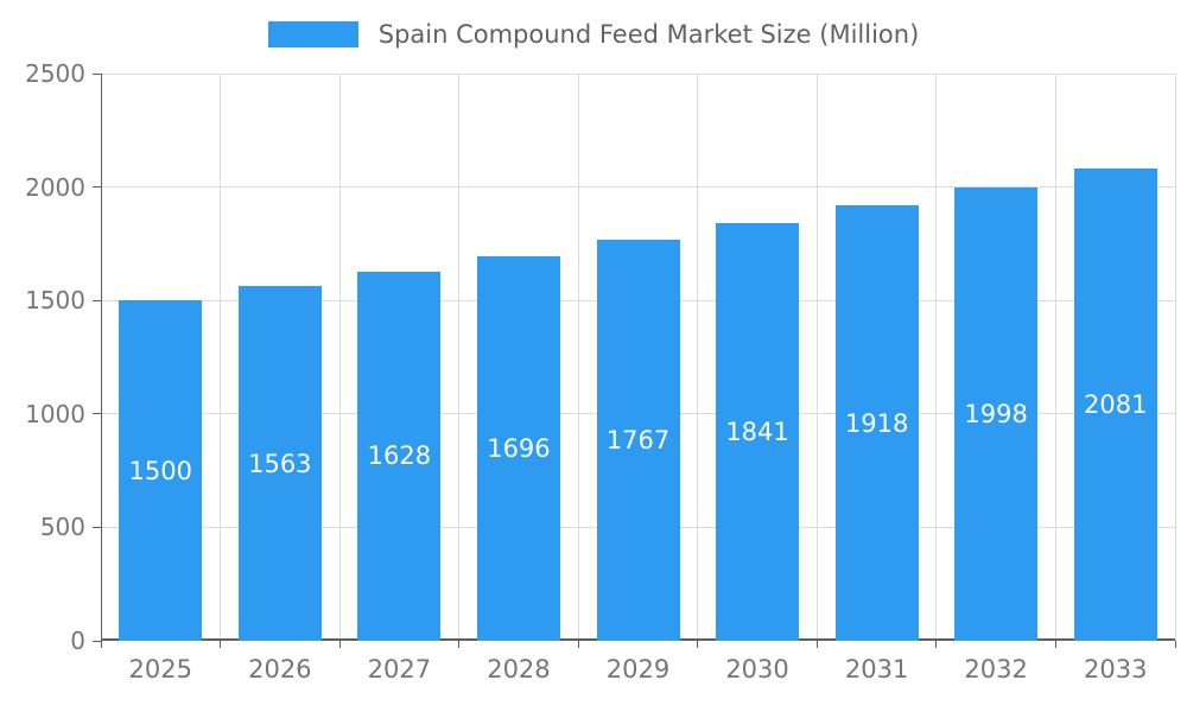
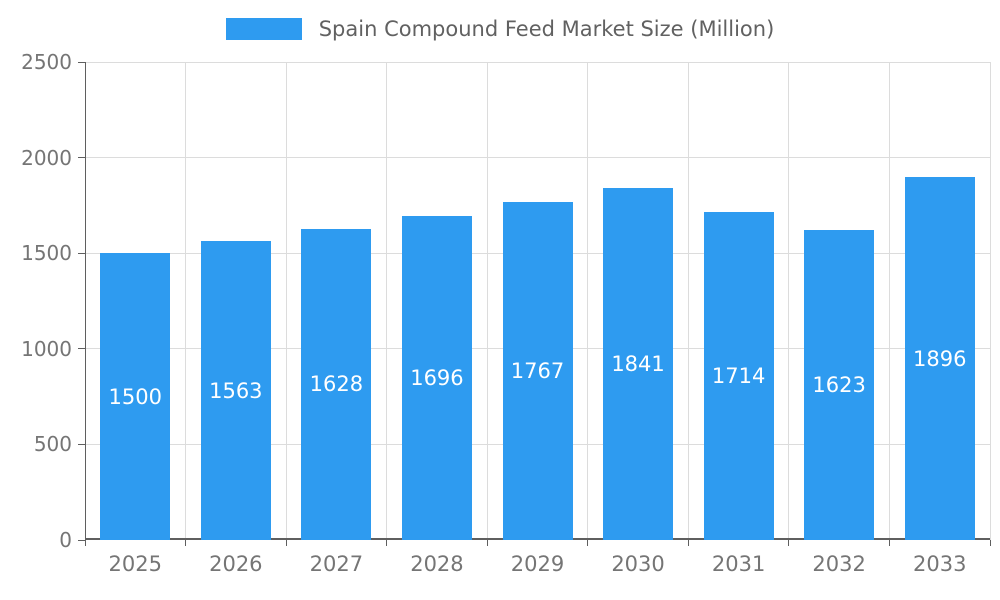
2031: 1918 -> 1714
2032: 1998 -> 1623
2033: 2081 -> 1896
